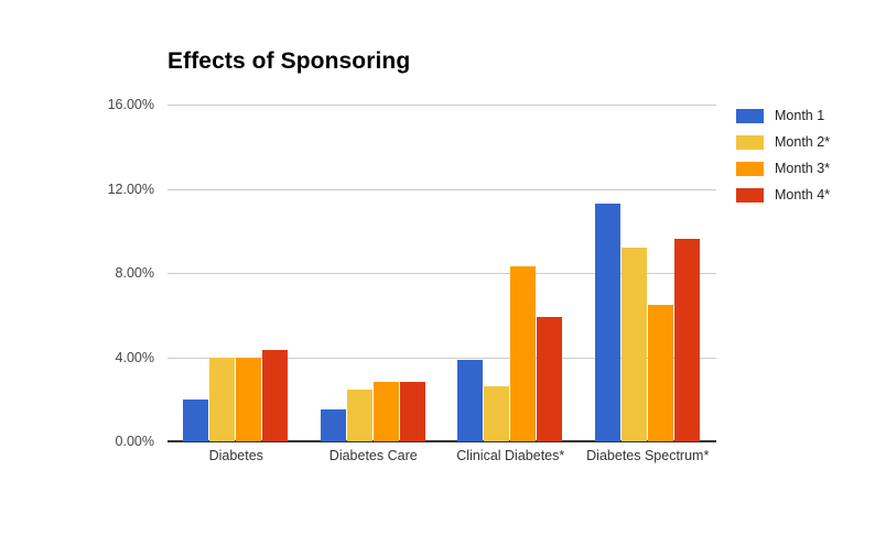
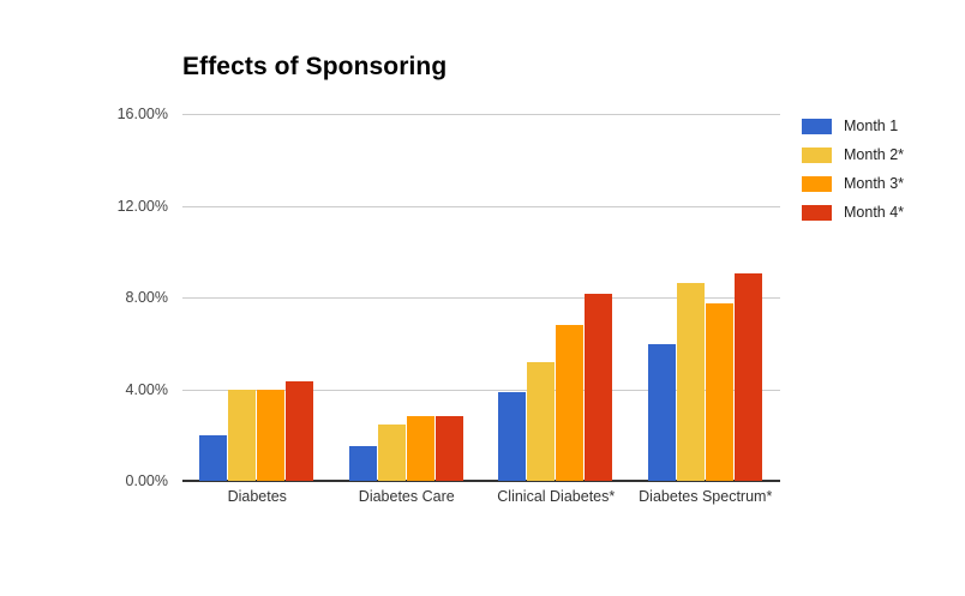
Month 2*/Clinical Diabetes*: 2.6% -> 5.2%
Month 3*/Clinical Diabetes*: 8.3% -> 6.8%
Month 4*/Clinical Diabetes*: 5.9% -> 8.2%
Month 1/Diabetes Spectrum*: 11.3% -> 6.0%
Month 2*/Diabetes Spectrum*: 9.2% -> 8.7%
Month 3*/Diabetes Spectrum*: 6.5% -> 7.8%
Month 4*/Diabetes Spectrum*: 9.6% -> 9.1%
